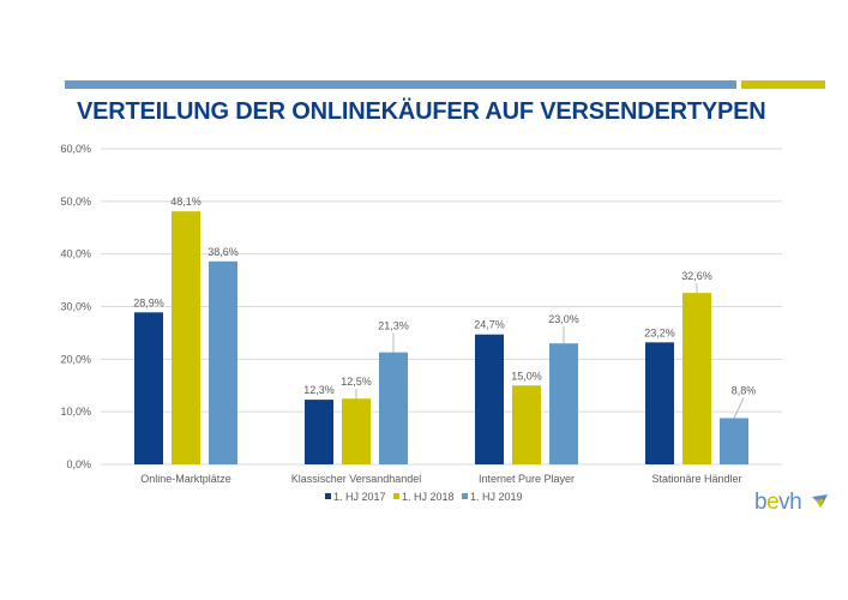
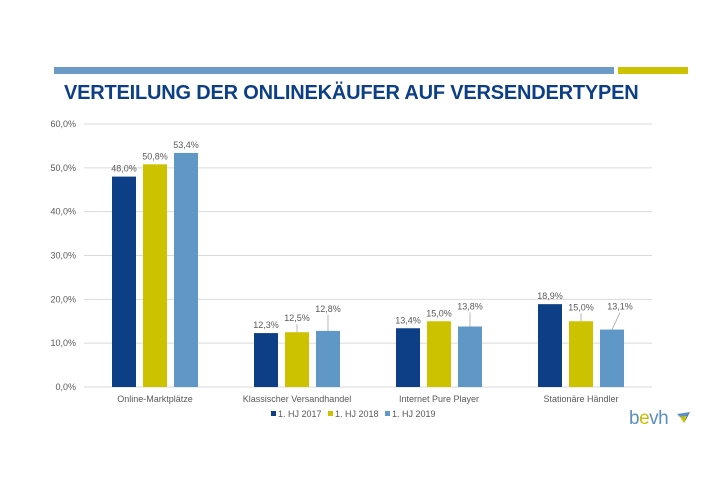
1. HJ 2017/Online-Marktplätze: 28,9% -> 48,0%
1. HJ 2018/Online-Marktplätze: 48,1% -> 50,8%
1. HJ 2019/Online-Marktplätze: 38,6% -> 53,4%
1. HJ 2019/Klassischer Versandhandel: 21,3% -> 12,8%
1. HJ 2017/Internet Pure Player: 24,7% -> 13,4%
1. HJ 2019/Internet Pure Player: 23,0% -> 13,8%
1. HJ 2017/Stationäre Händler: 23,2% -> 18,9%
1. HJ 2018/Stationäre Händler: 32,6% -> 15,0%
1. HJ 2019/Stationäre Händler: 8,8% -> 13,1%
